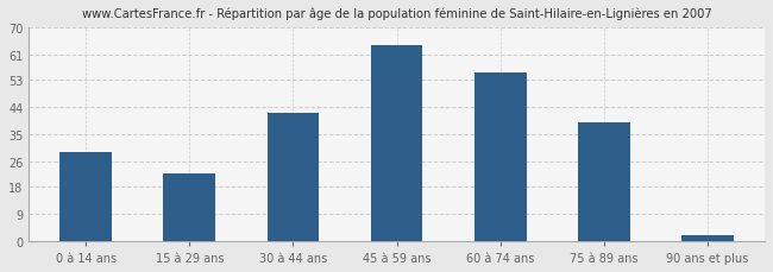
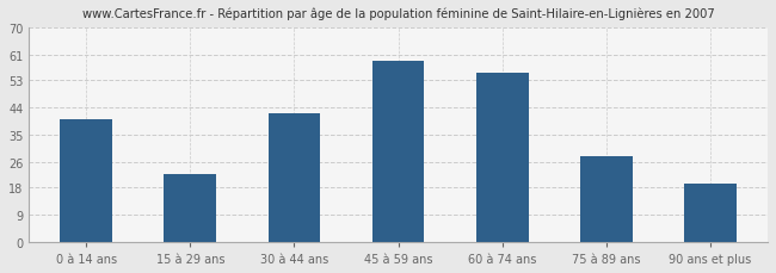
0 à 14 ans: 29 -> 40
45 à 59 ans: 64 -> 59
75 à 89 ans: 39 -> 28
90 ans et plus: 2 -> 19
